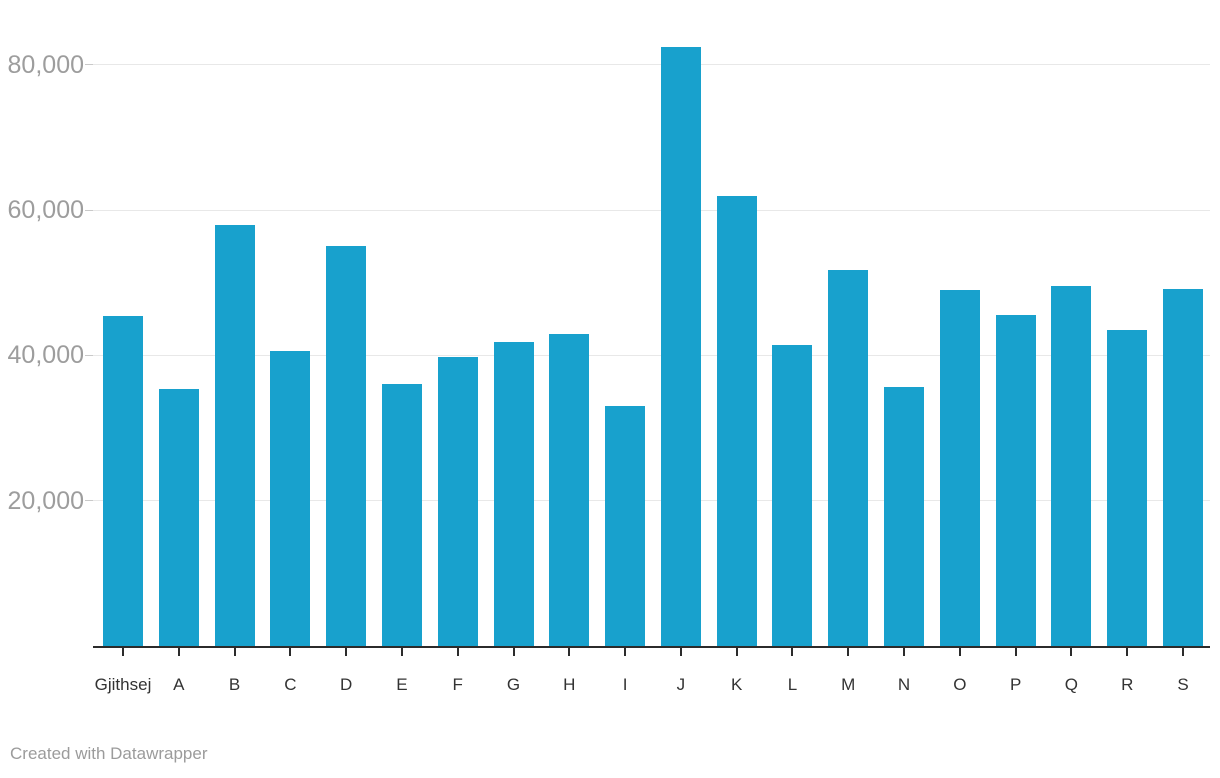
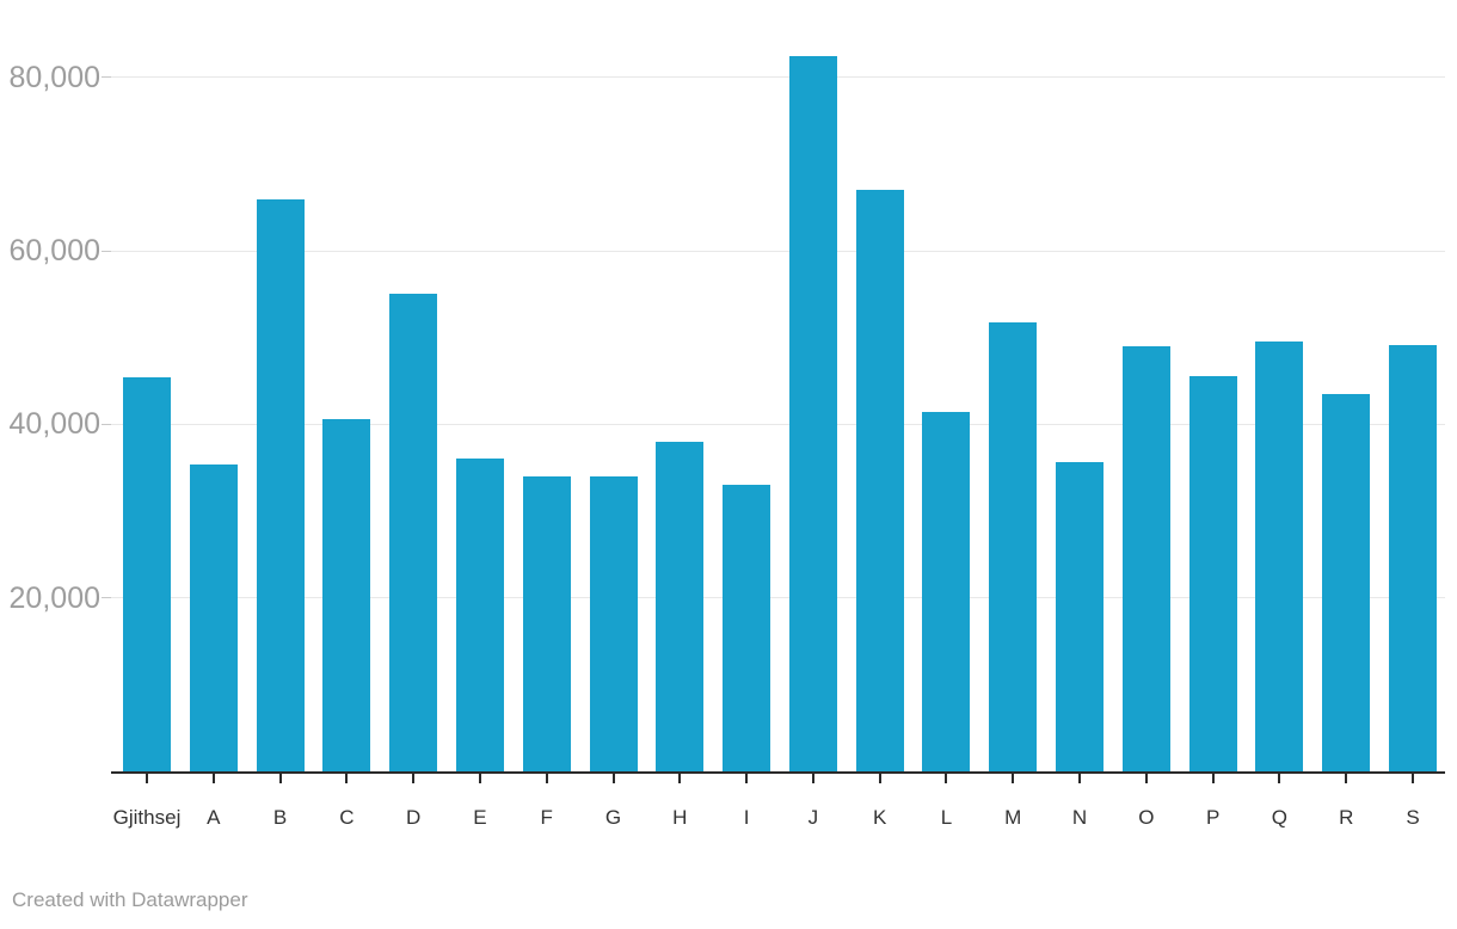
B: 58000 -> 66000
F: 40000 -> 34000
G: 42000 -> 34000
H: 43000 -> 38000
K: 62000 -> 67000
